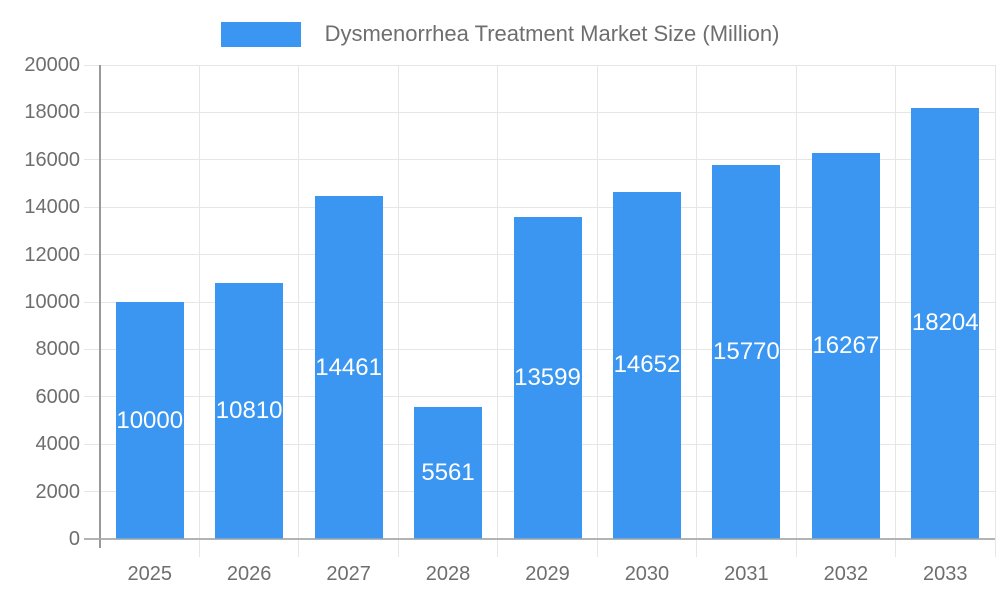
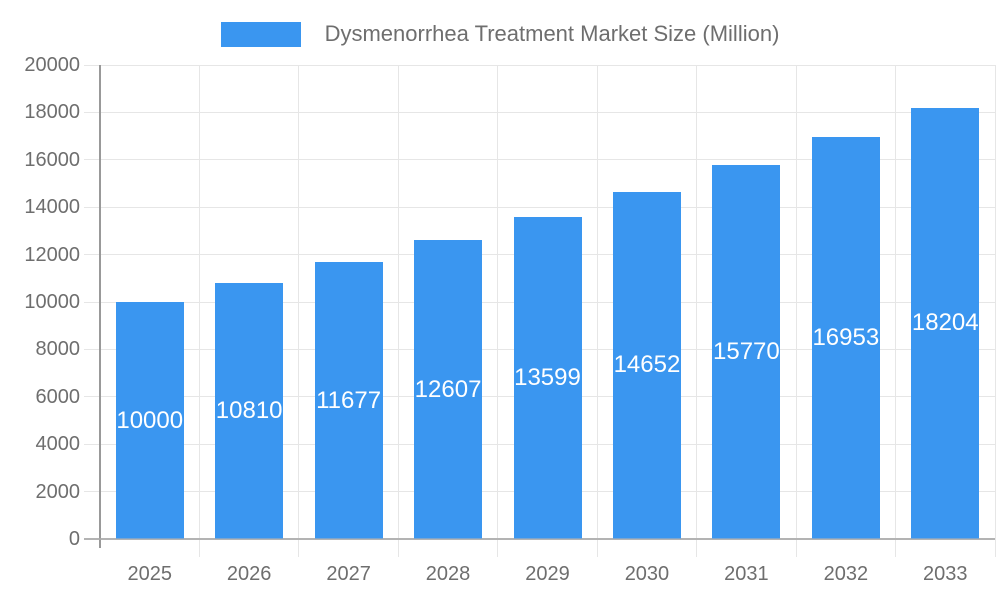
2027: 14461 -> 11677
2028: 5561 -> 12607
2032: 16267 -> 16953
